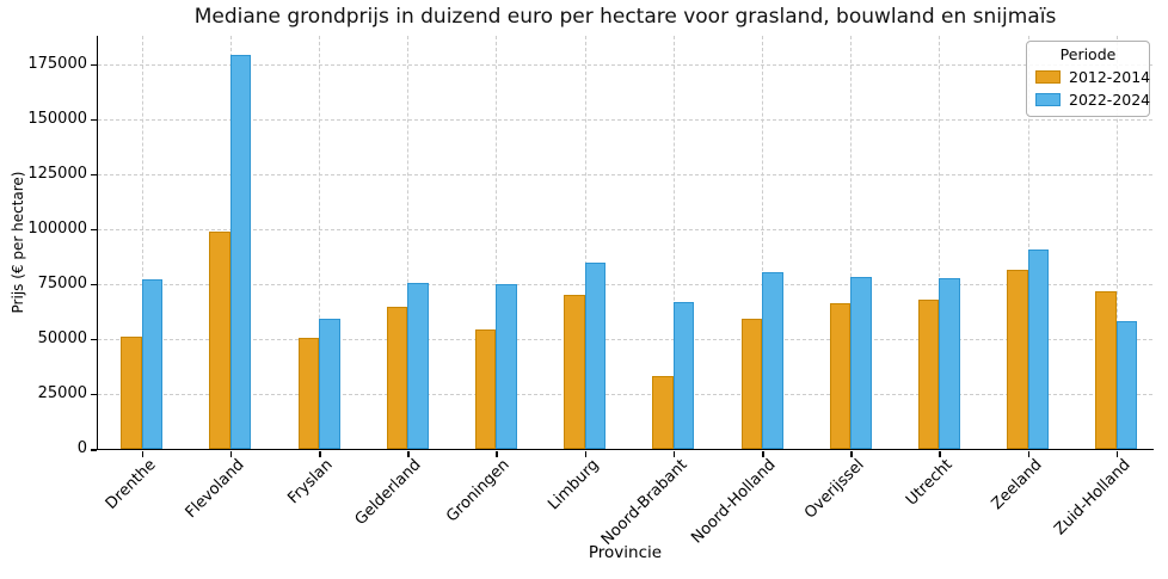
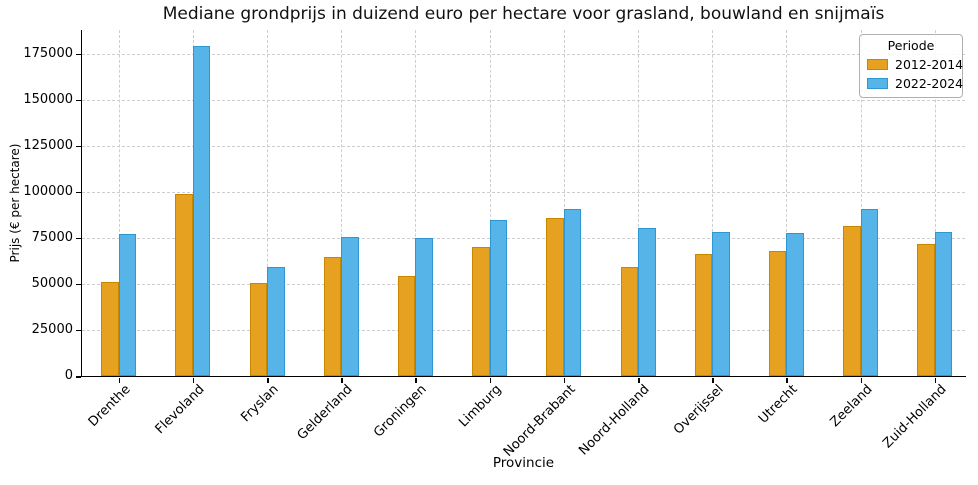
2012-2014/Noord-Brabant: 33000 -> 86000
2022-2024/Noord-Brabant: 67000 -> 91000
2022-2024/Zuid-Holland: 58000 -> 78000
